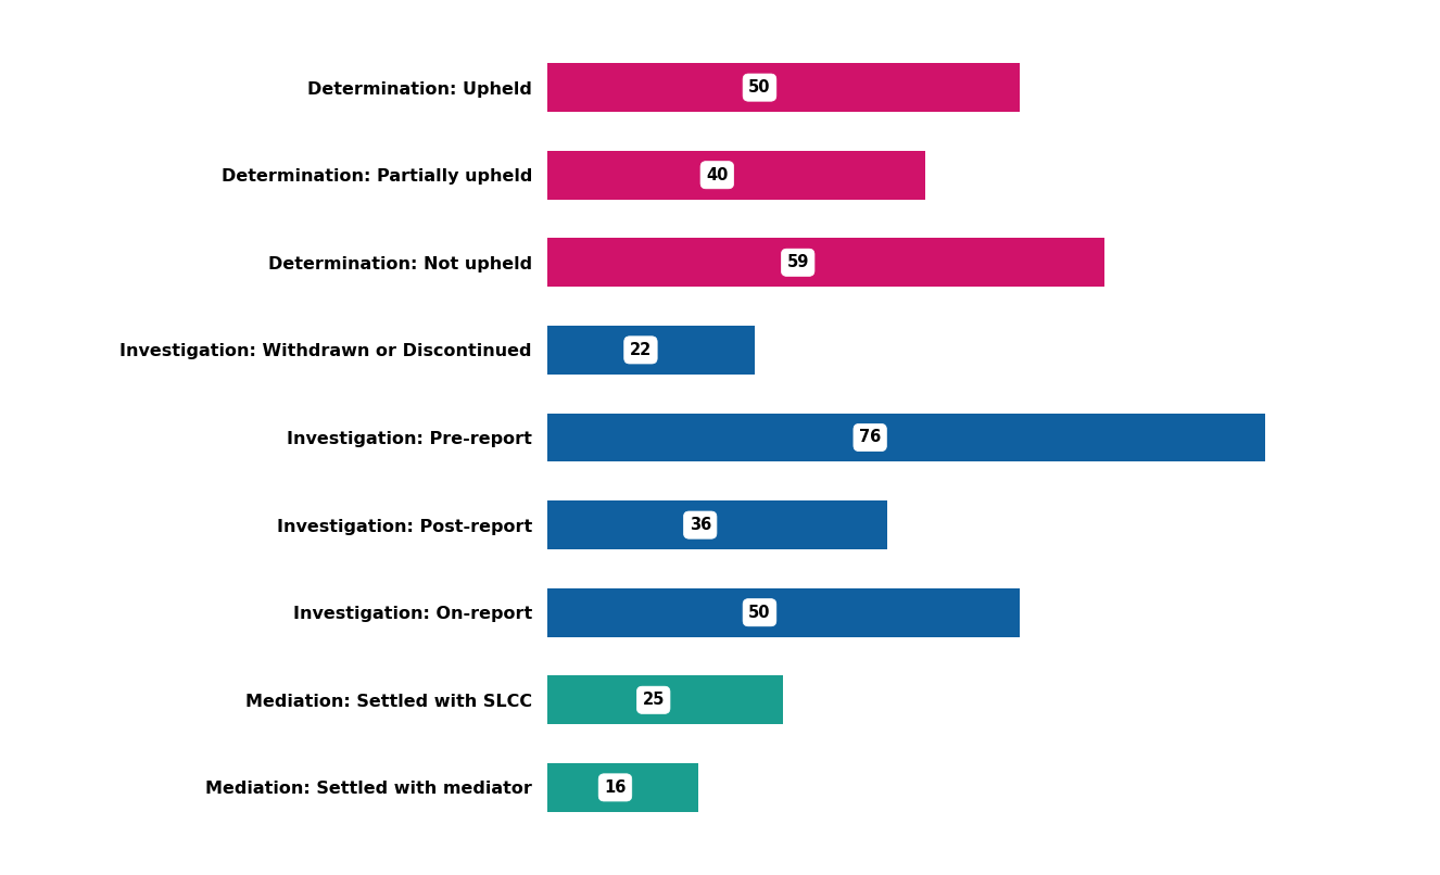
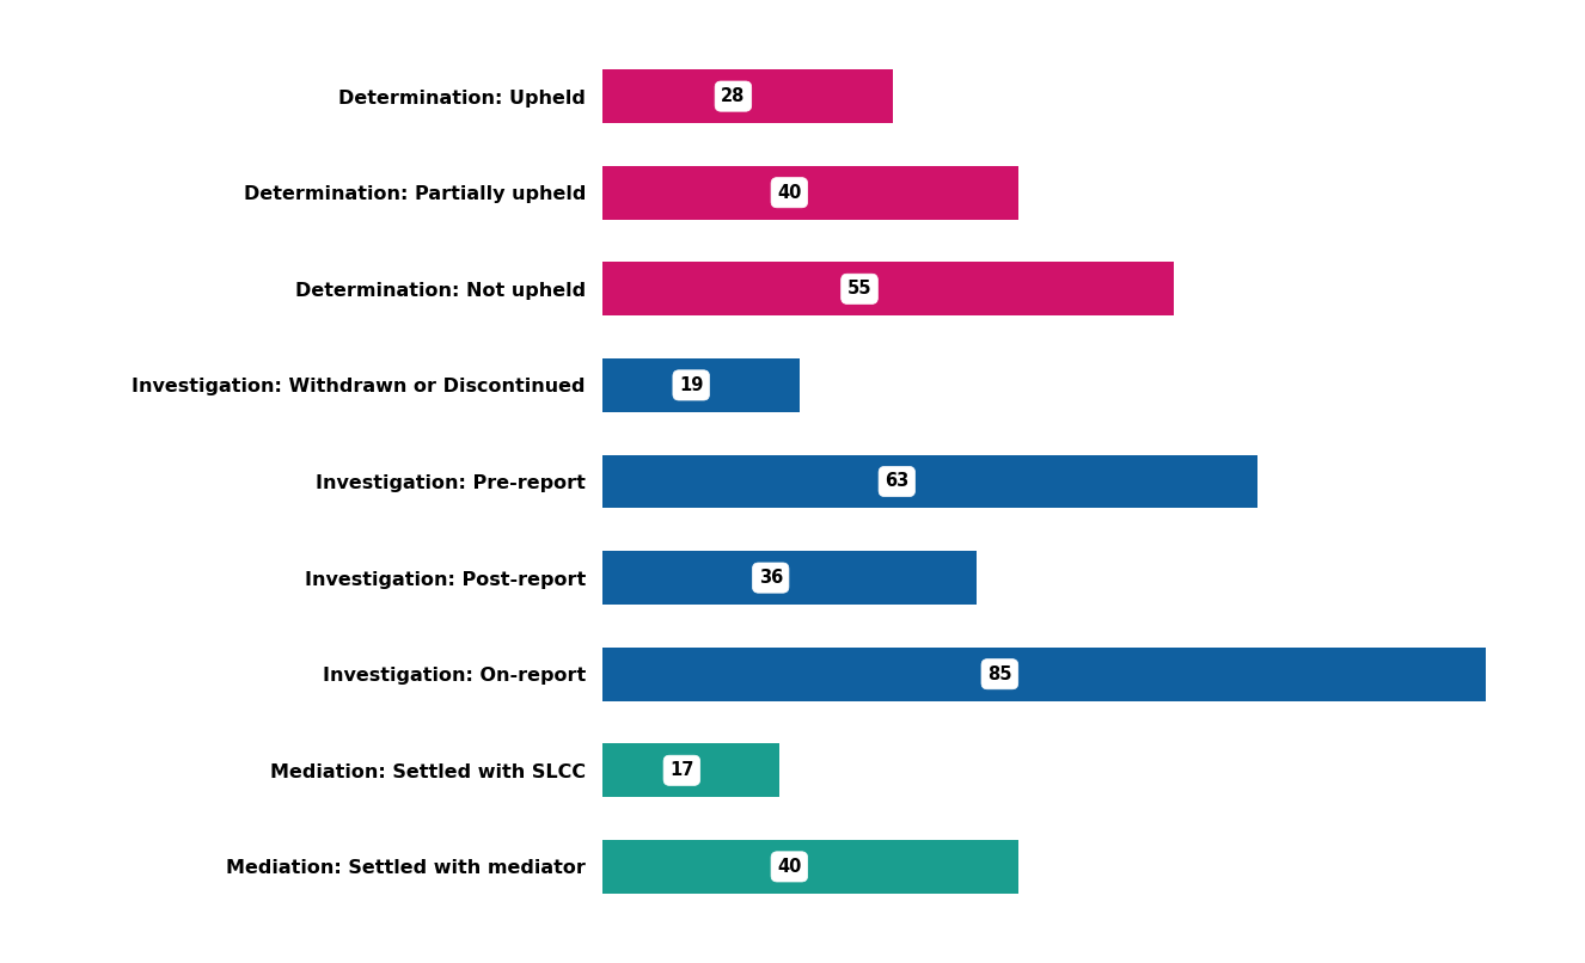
Determination: Upheld: 50 -> 28
Determination: Not upheld: 59 -> 55
Investigation: Withdrawn or Discontinued: 22 -> 19
Investigation: Pre-report: 76 -> 63
Investigation: On-report: 50 -> 85
Mediation: Settled with SLCC: 25 -> 17
Mediation: Settled with mediator: 16 -> 40
